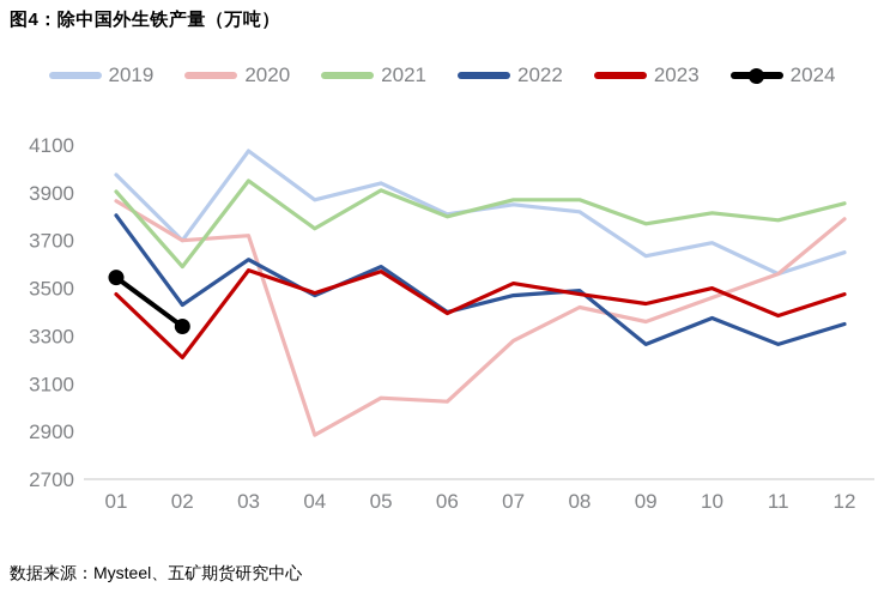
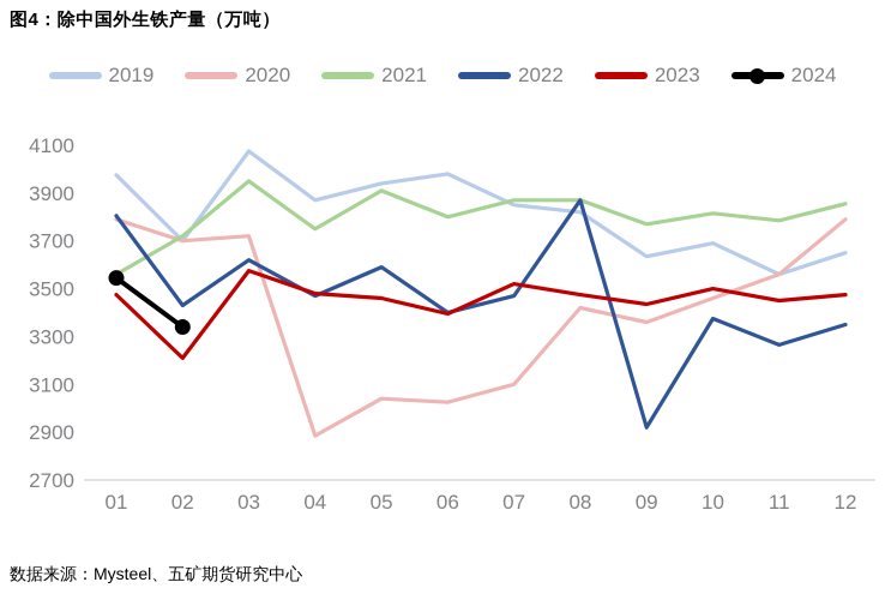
2020/01: 3860 -> 3790
2021/01: 3900 -> 3560
2021/02: 3590 -> 3720
2023/05: 3570 -> 3460
2019/06: 3810 -> 3980
2020/07: 3280 -> 3100
2022/08: 3490 -> 3870
2022/09: 3260 -> 2920
2023/11: 3380 -> 3450
